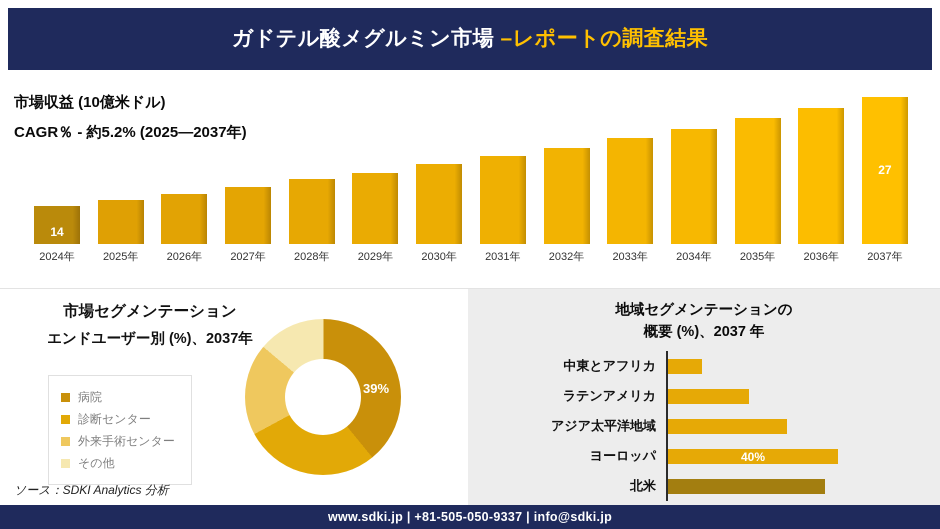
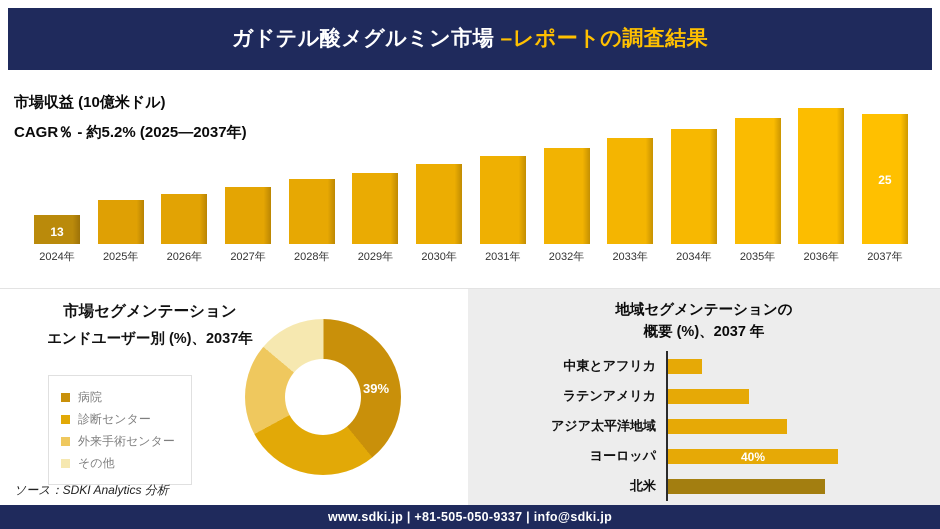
市場収益 (10億米ドル)/2024年: 14 -> 13
市場収益 (10億米ドル)/2037年: 27 -> 25
